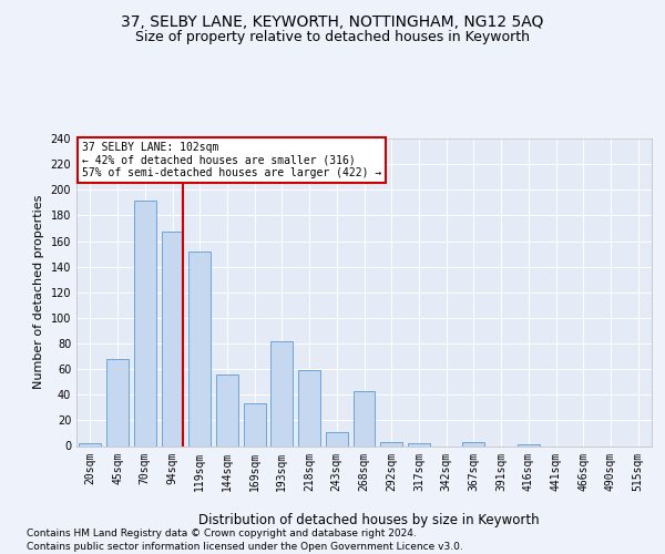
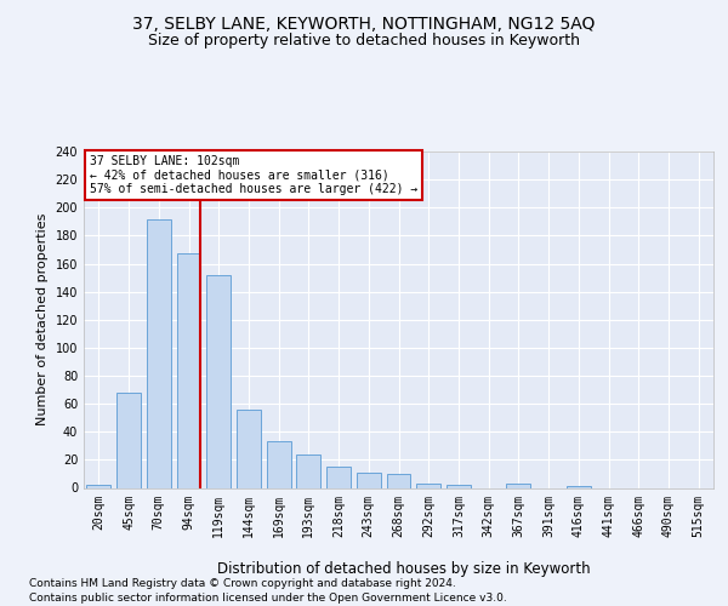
193sqm: 82 -> 24
218sqm: 59 -> 15
268sqm: 43 -> 10
